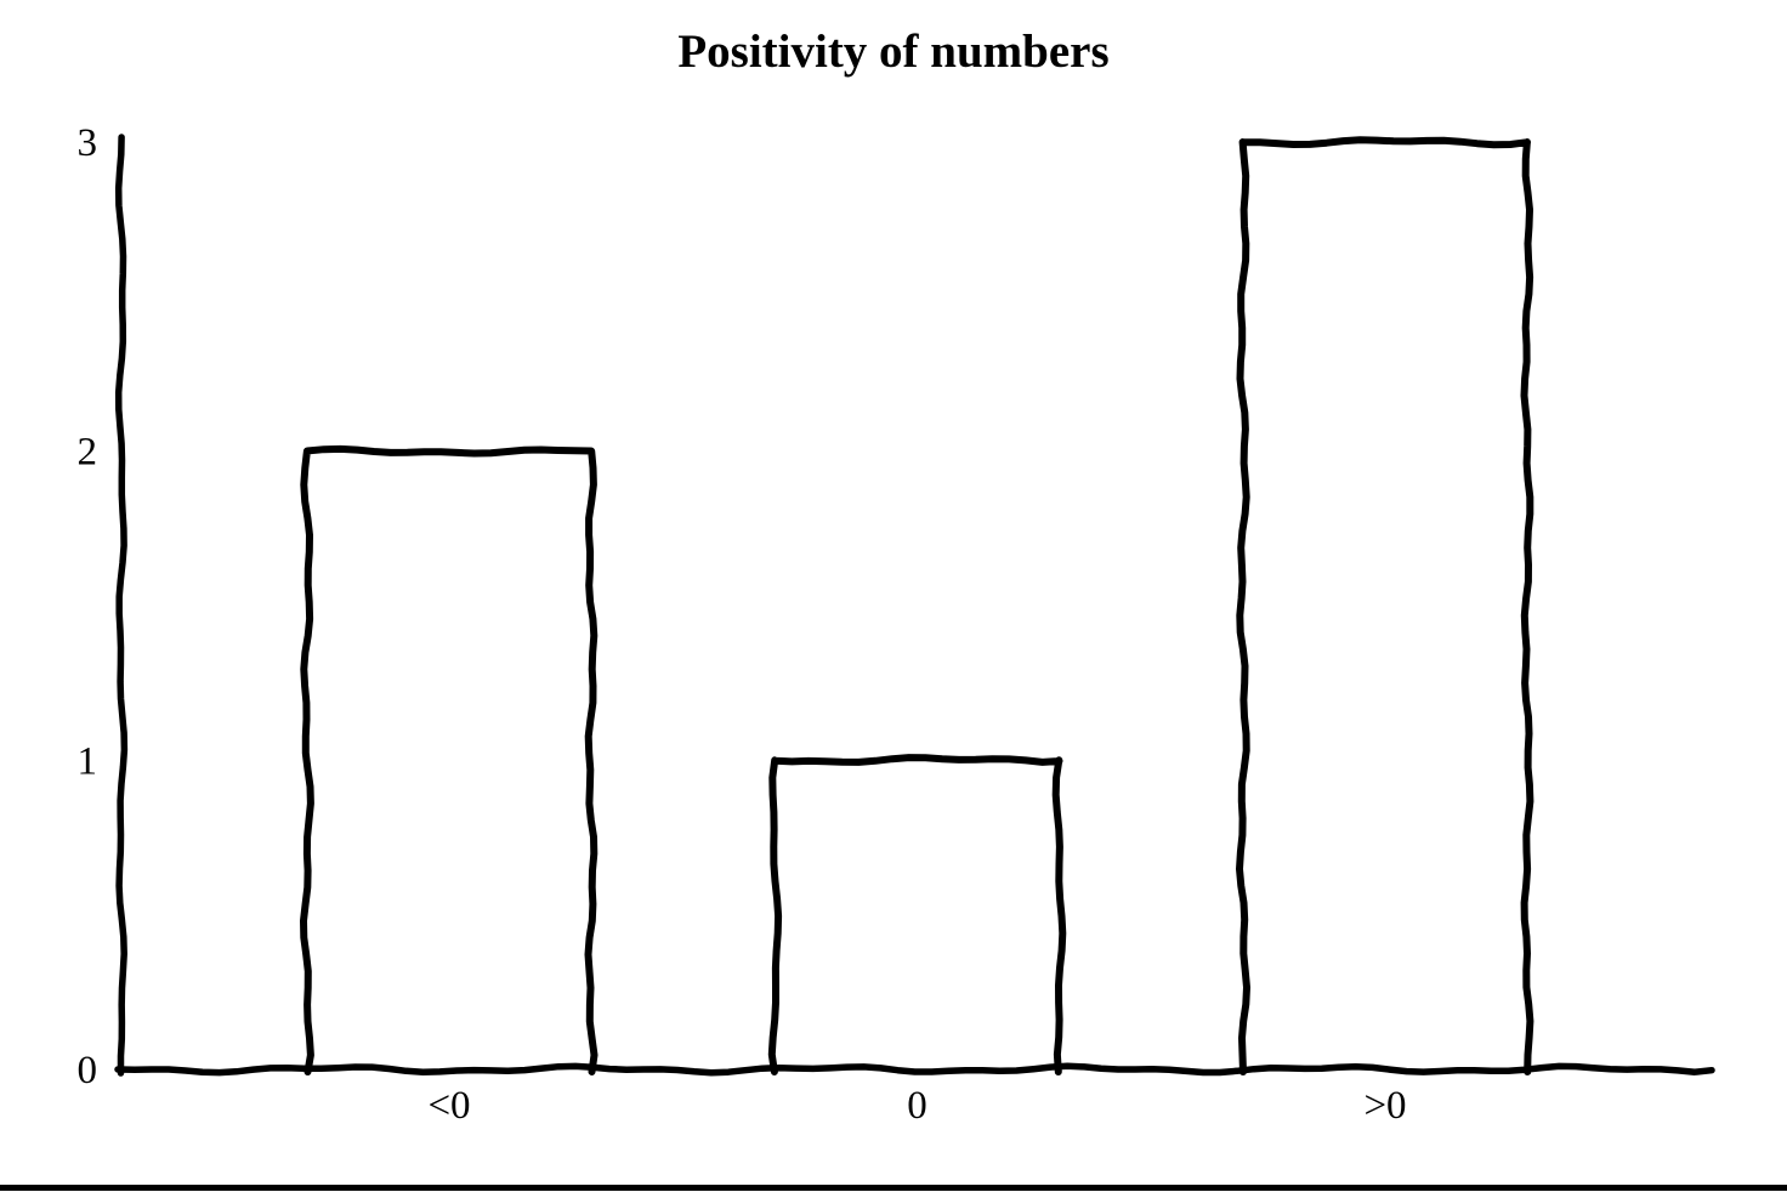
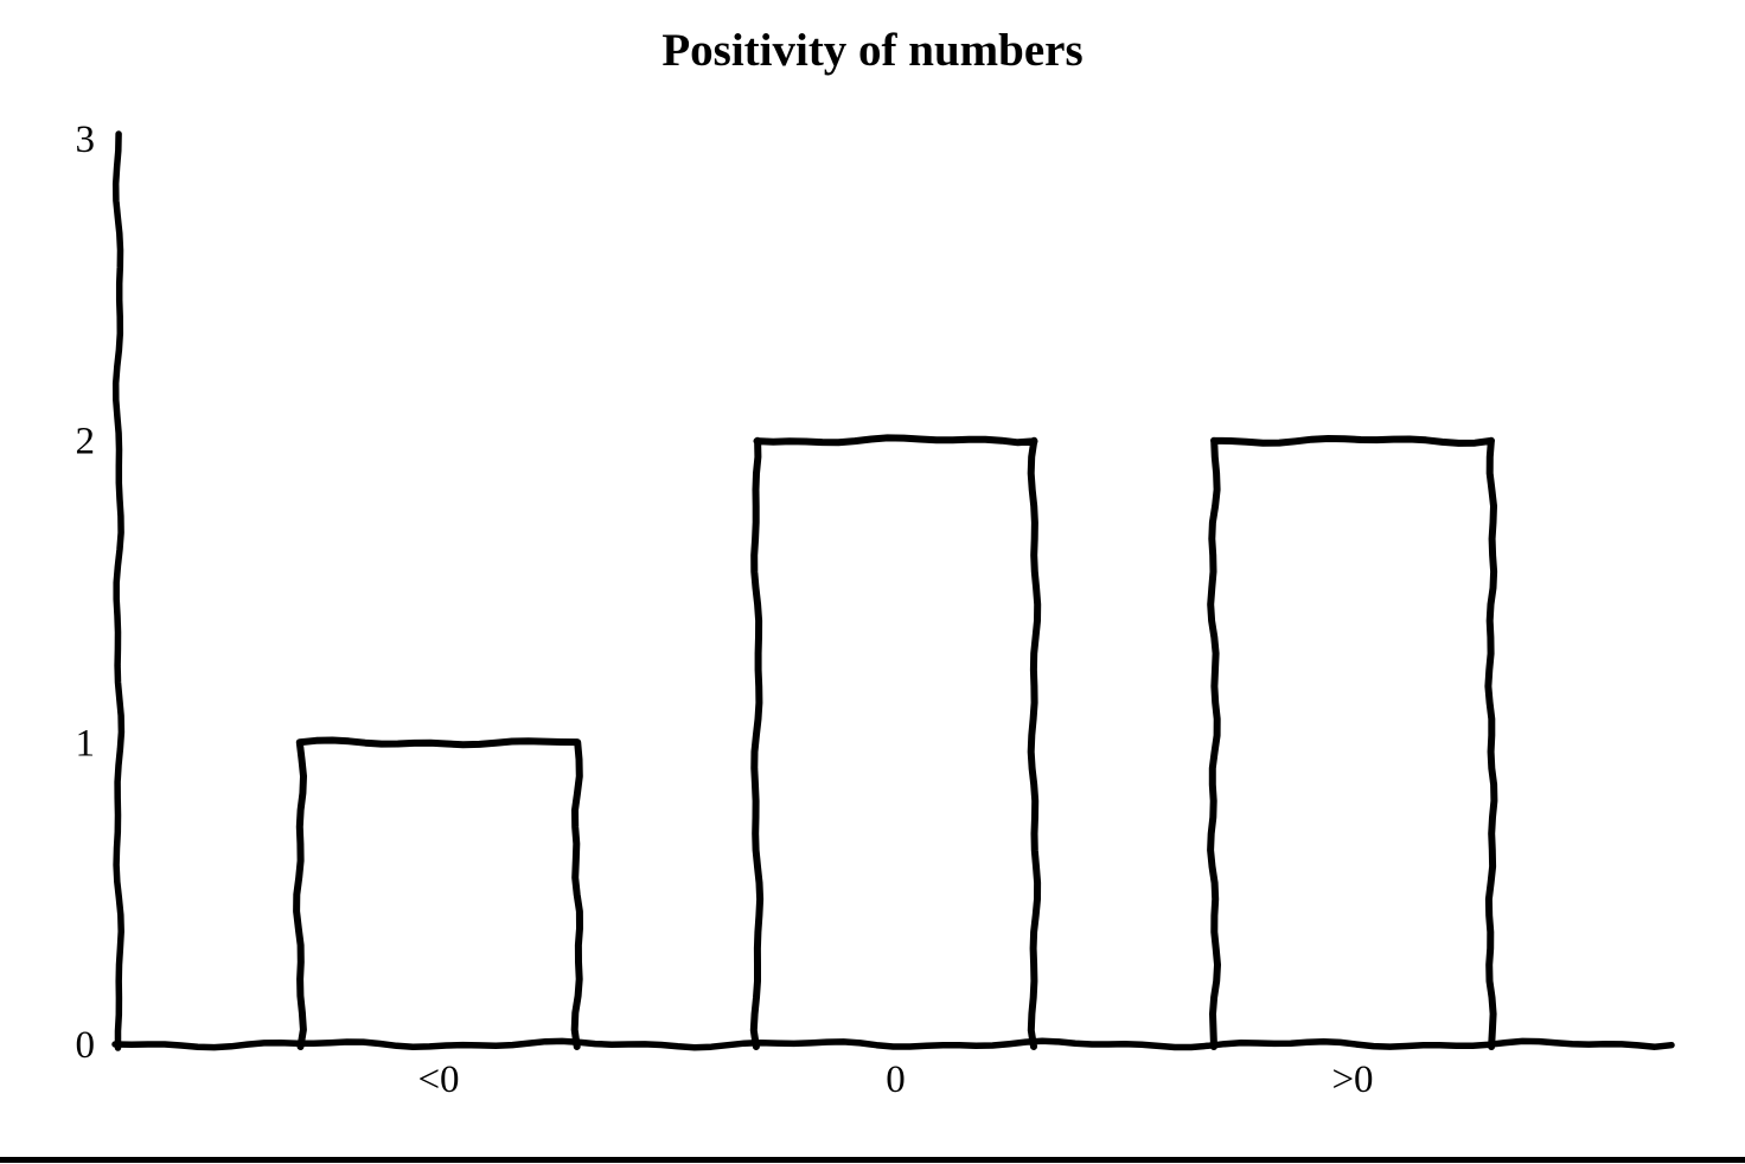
<0: 2 -> 1
0: 1 -> 2
>0: 3 -> 2
